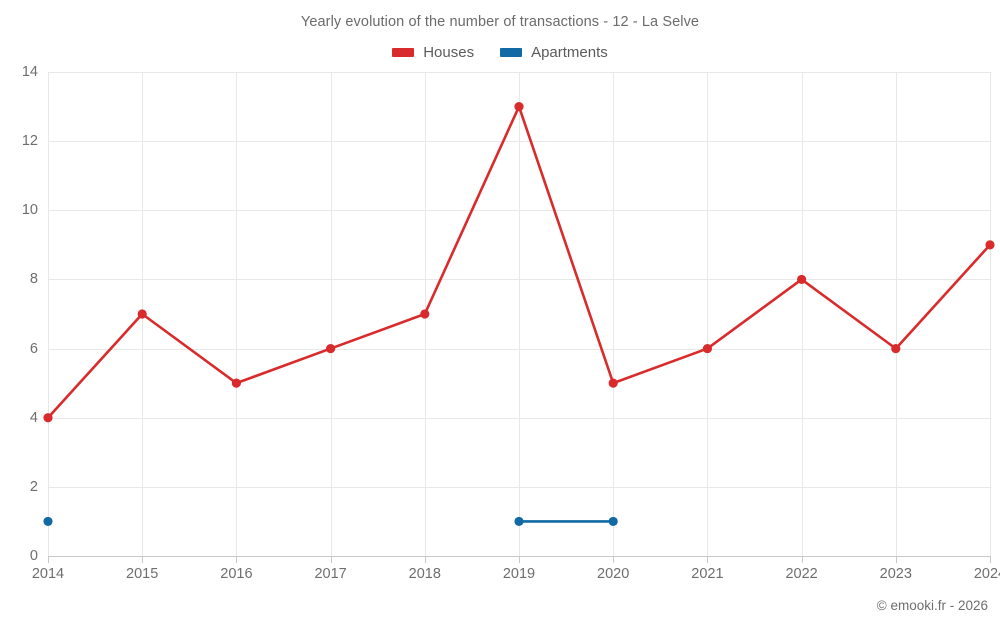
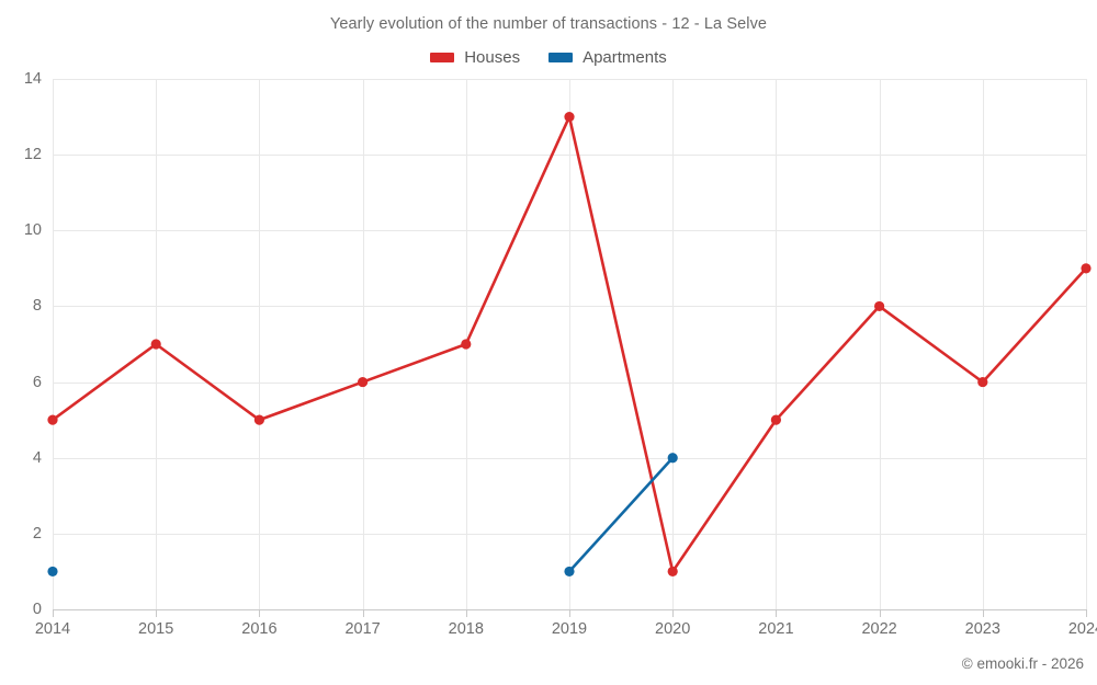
Houses/2014: 4 -> 5
Houses/2020: 5 -> 1
Apartments/2020: 1 -> 4
Houses/2021: 6 -> 5
